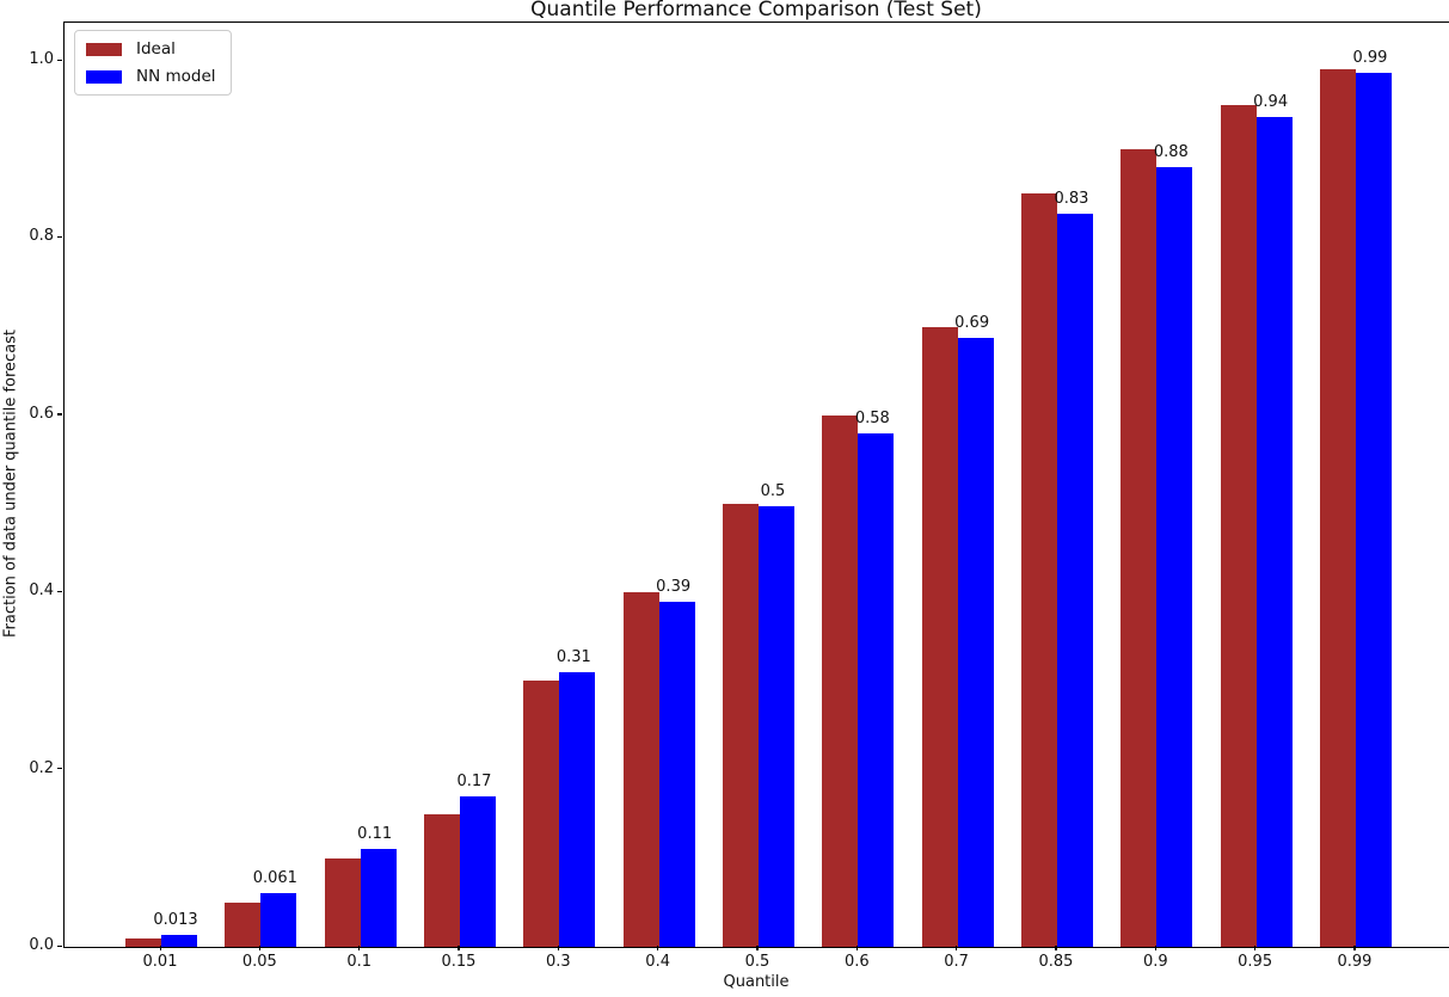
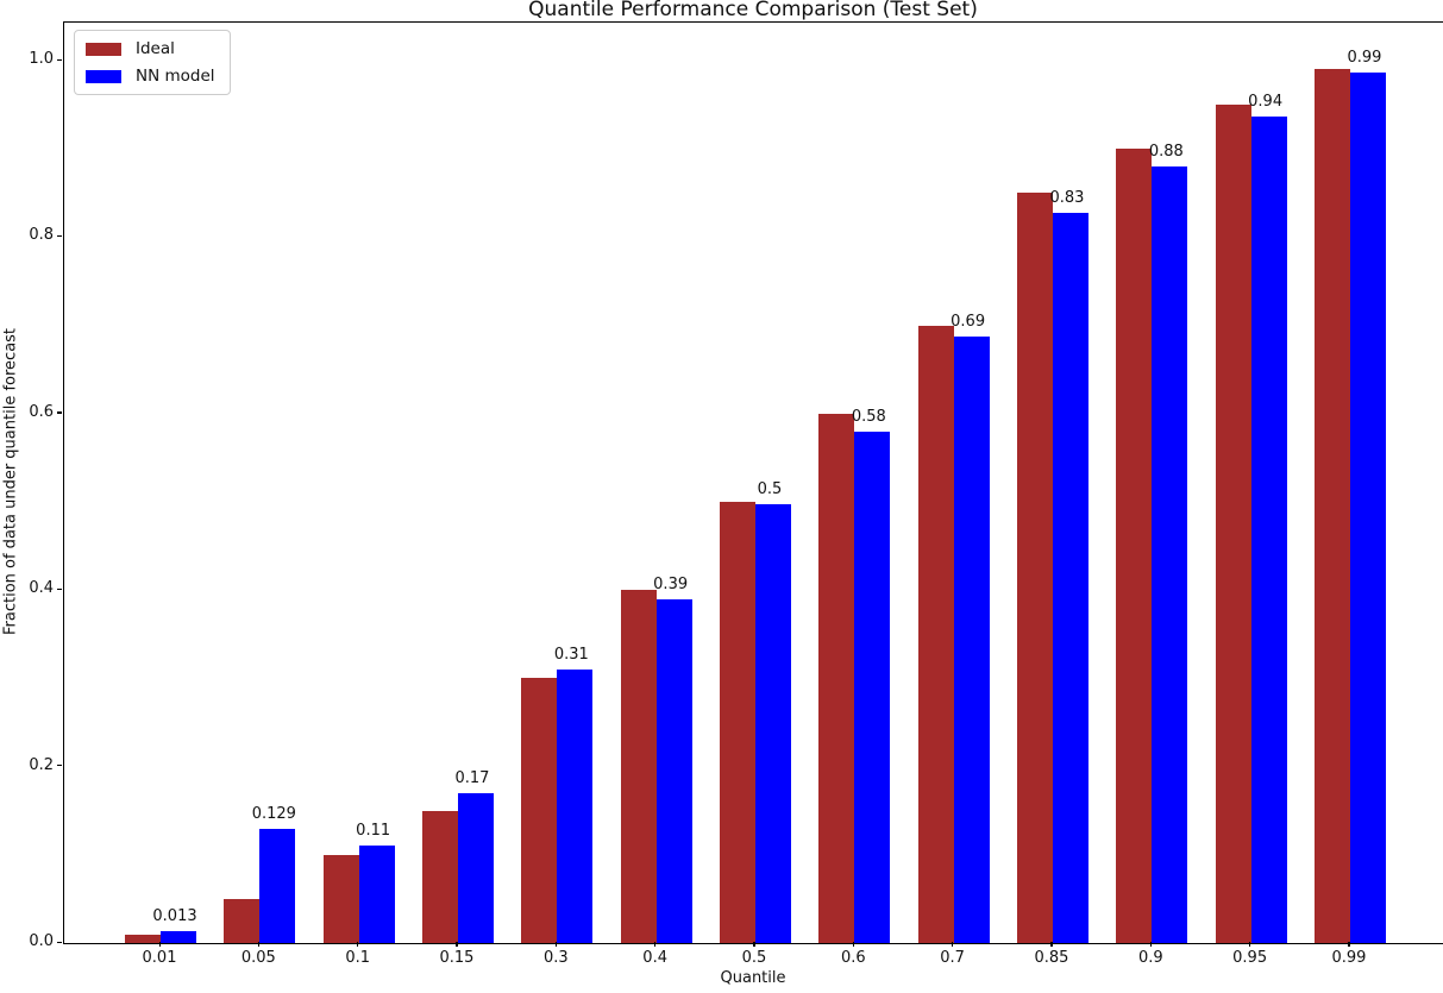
NN model/0.05: 0.061 -> 0.129
